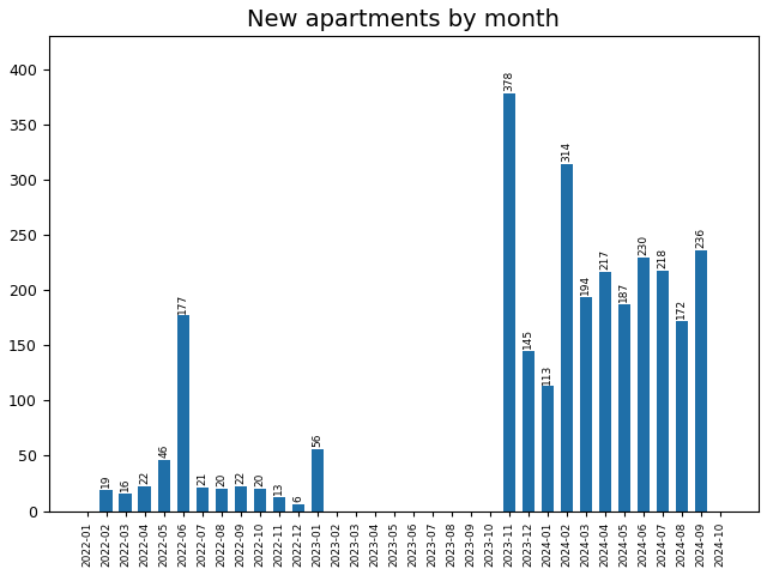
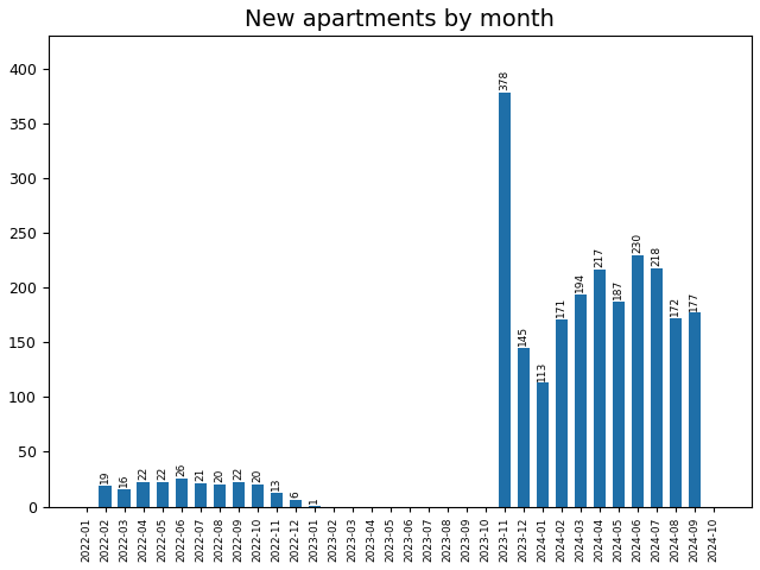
2022-05: 46 -> 22
2022-06: 177 -> 26
2023-01: 56 -> 1
2024-02: 314 -> 171
2024-09: 236 -> 177
